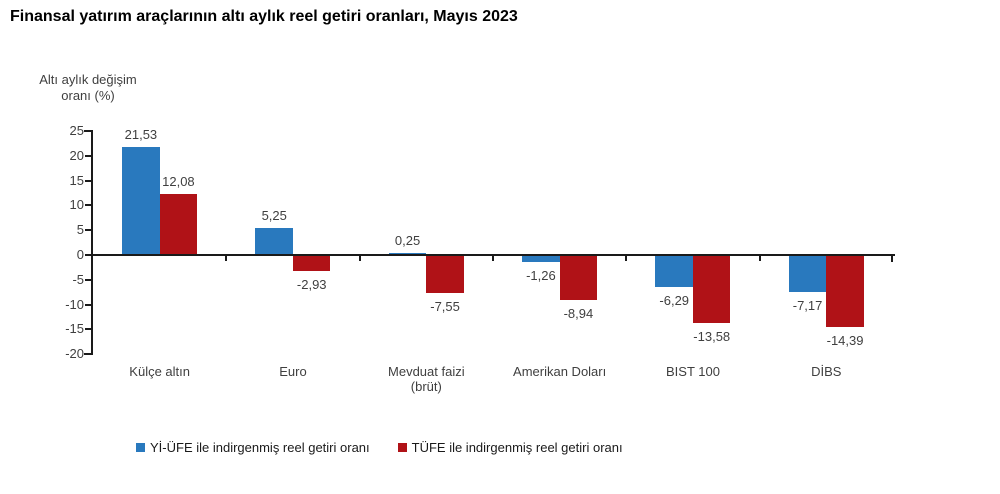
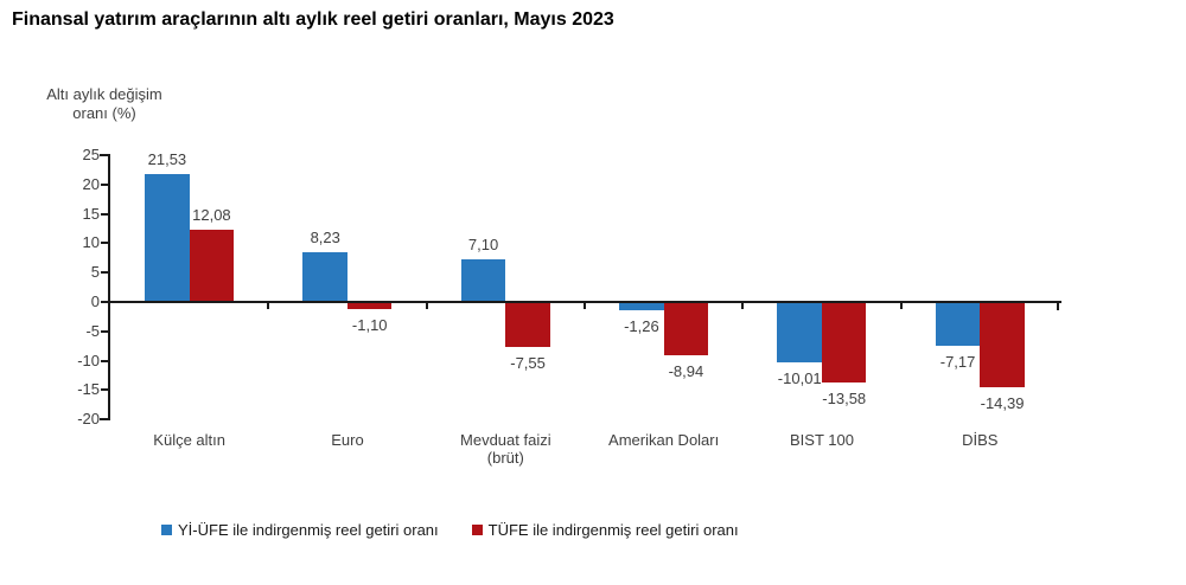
Yİ-ÜFE ile indirgenmiş reel getiri oranı/Euro: 5,25 -> 8,23
TÜFE ile indirgenmiş reel getiri oranı/Euro: -2,93 -> -1,10
Yİ-ÜFE ile indirgenmiş reel getiri oranı/Mevduat faizi (brüt): 0,25 -> 7,10
Yİ-ÜFE ile indirgenmiş reel getiri oranı/BIST 100: -6,29 -> -10,01
